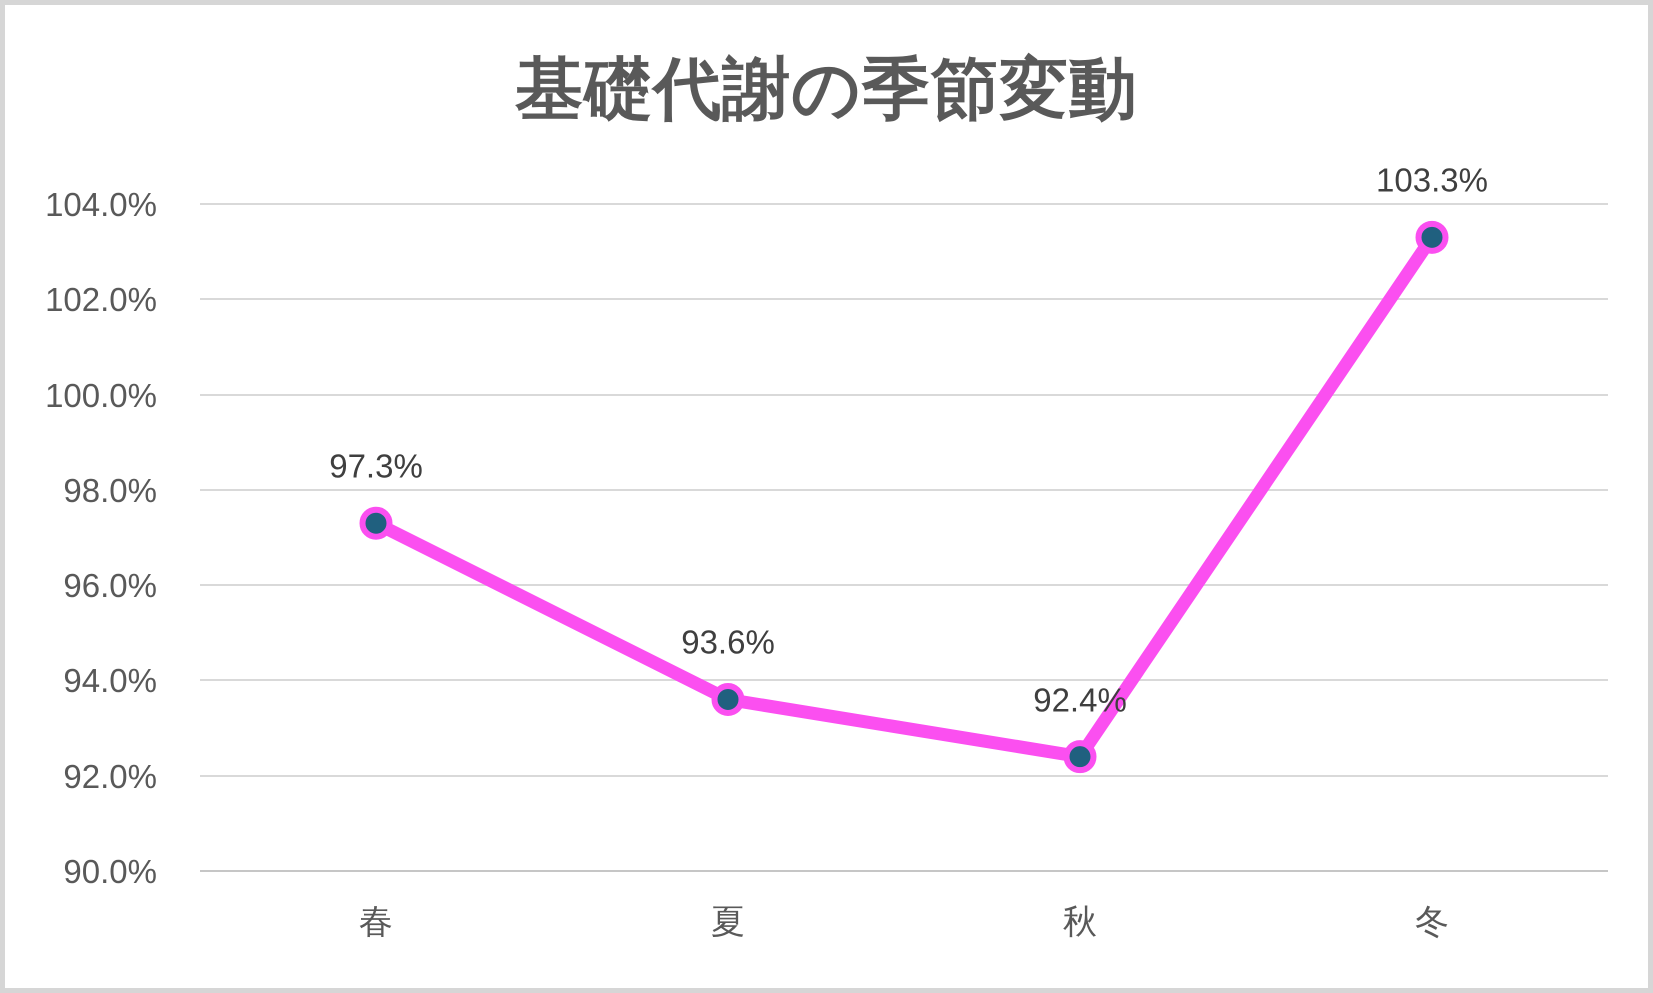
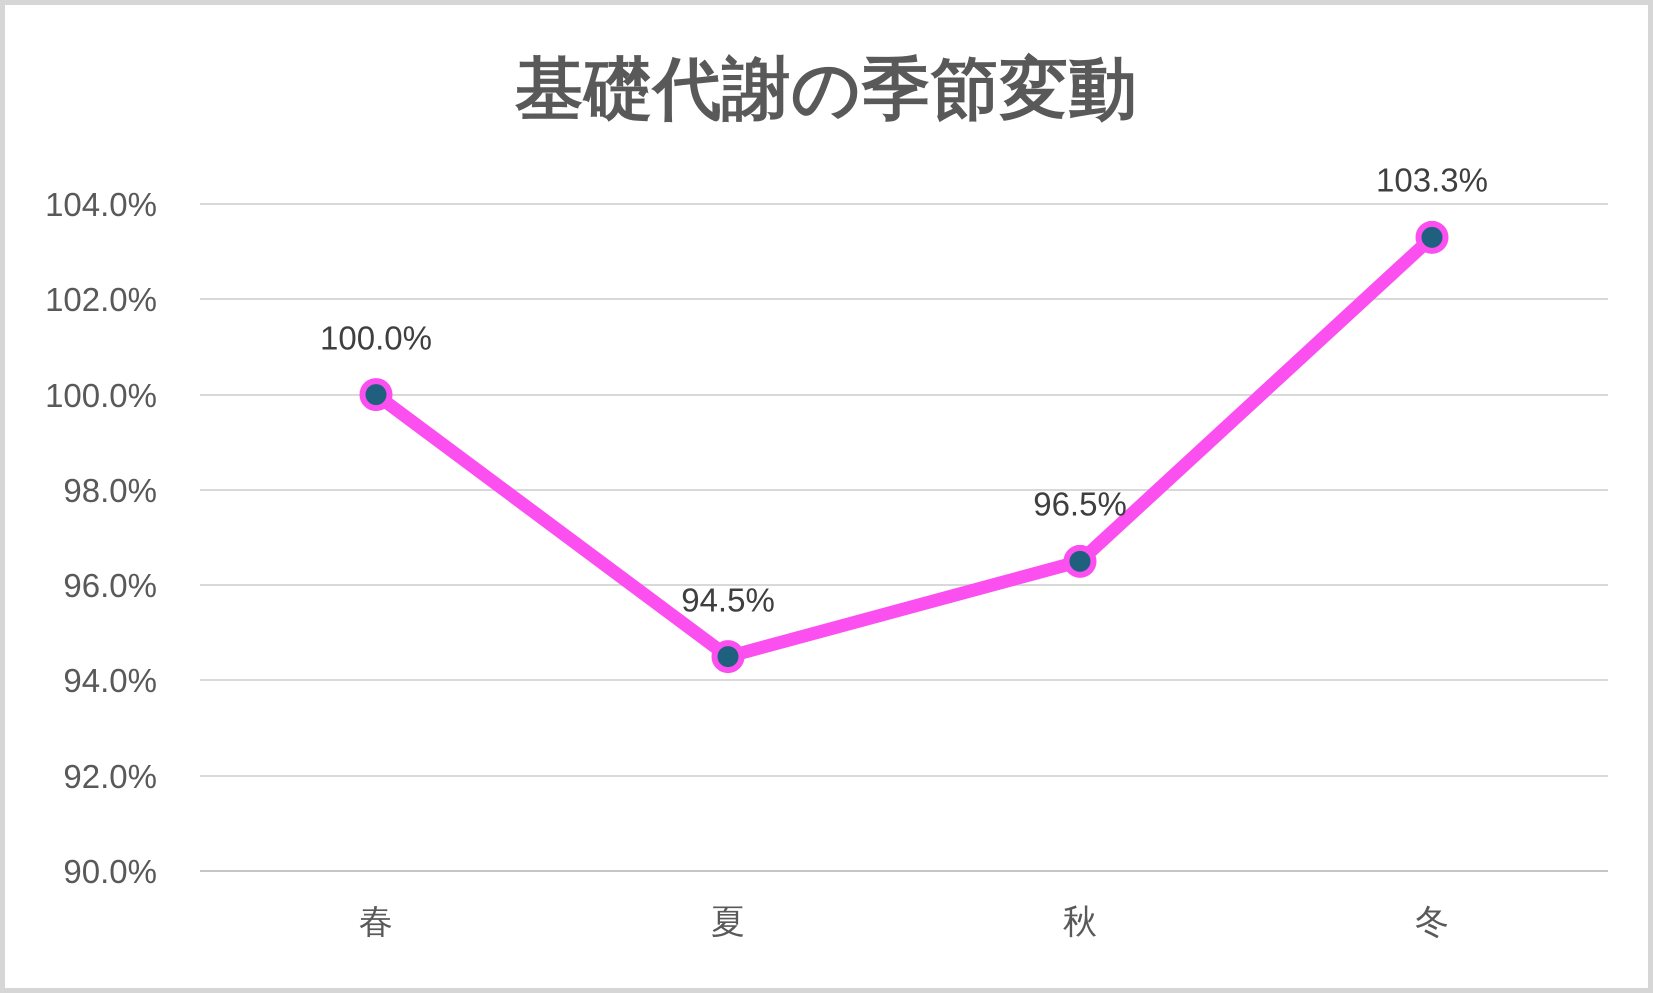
春: 97.3% -> 100.0%
夏: 93.6% -> 94.5%
秋: 92.4% -> 96.5%
